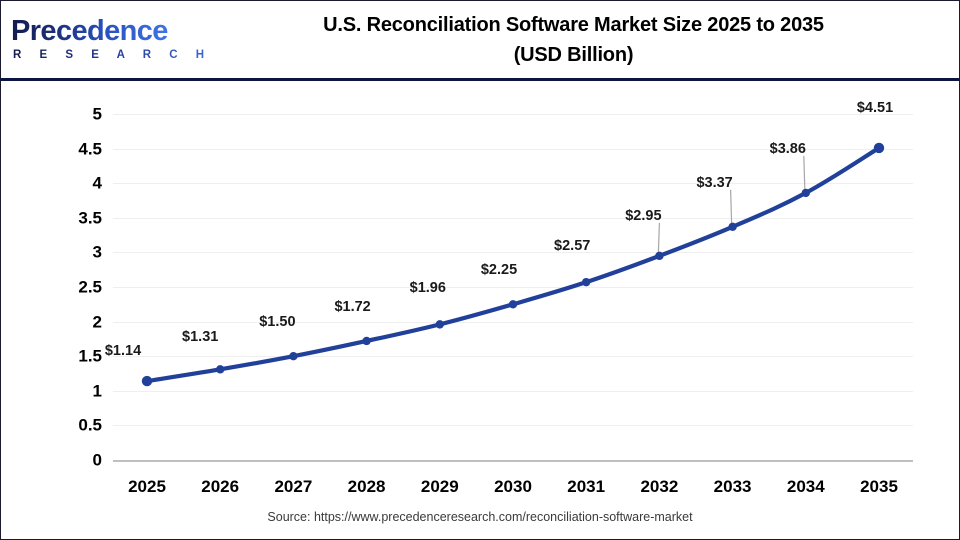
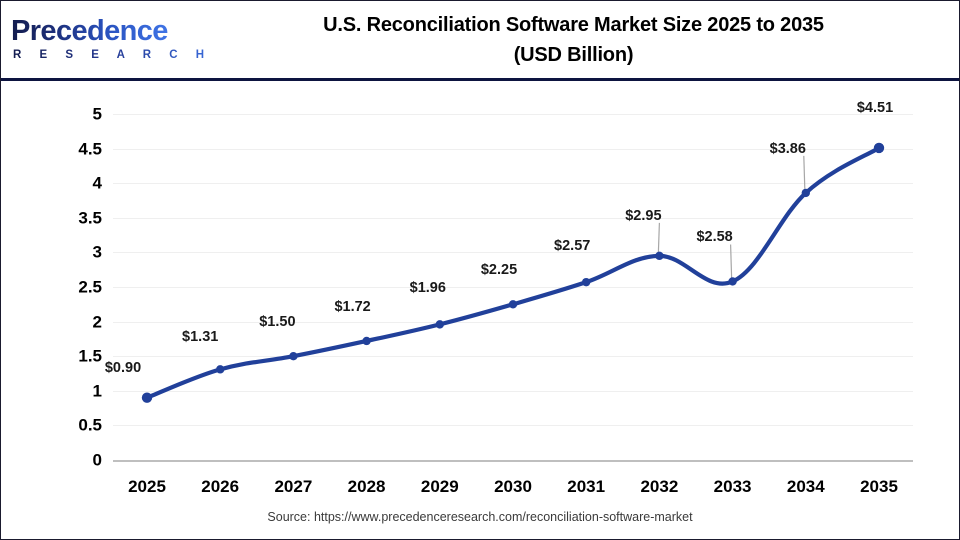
2025: $1.14 -> $0.90
2033: $3.37 -> $2.58
